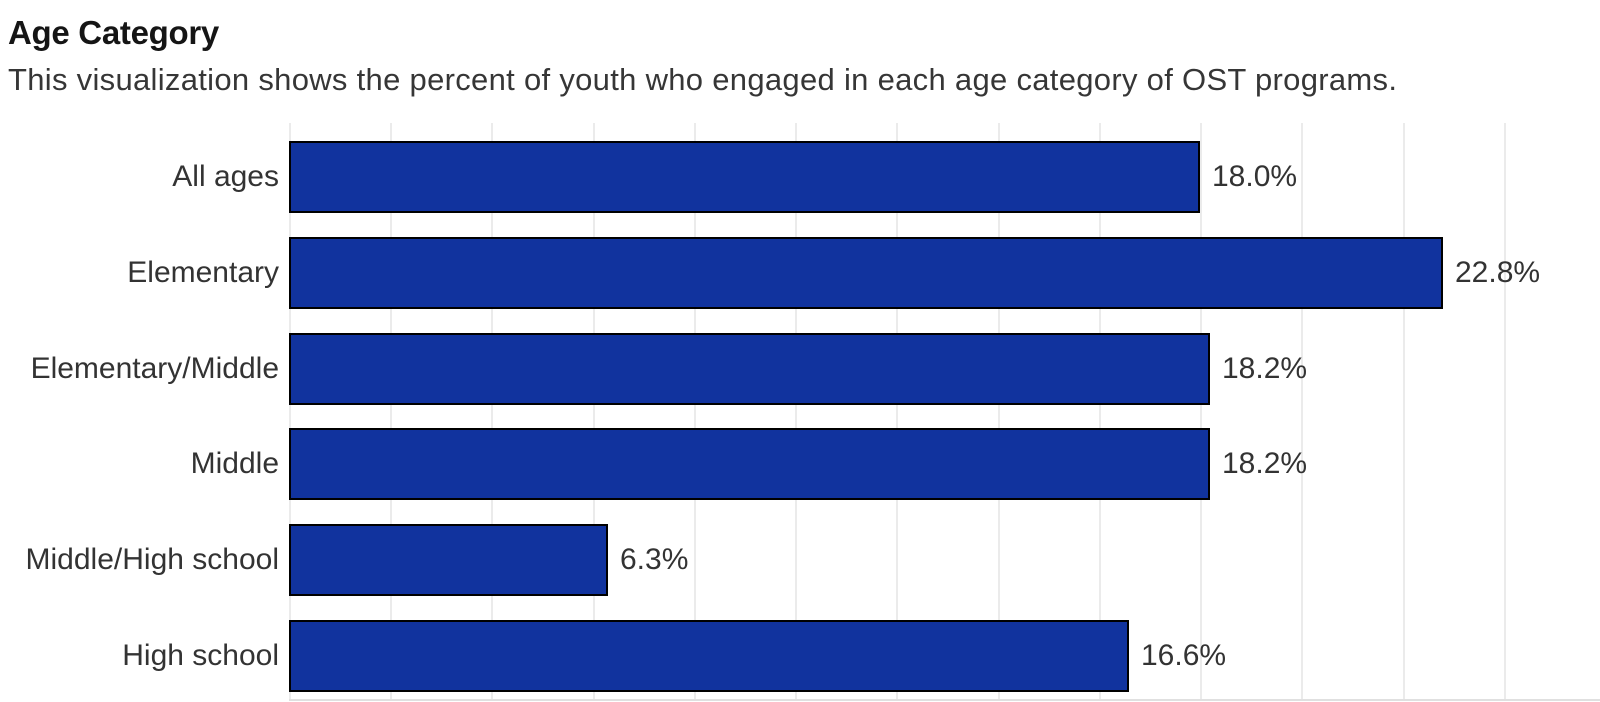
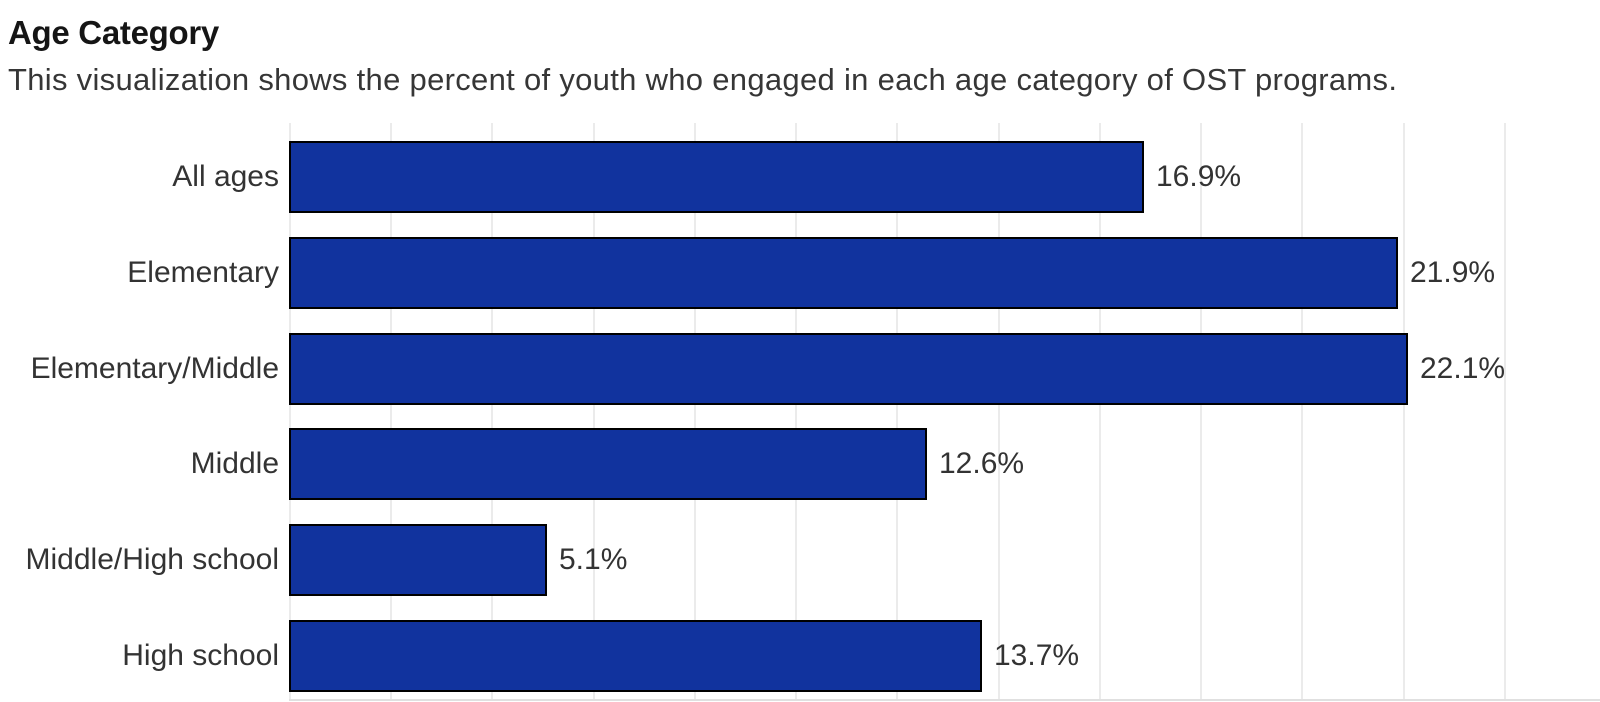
All ages: 18.0% -> 16.9%
Elementary: 22.8% -> 21.9%
Elementary/Middle: 18.2% -> 22.1%
Middle: 18.2% -> 12.6%
Middle/High school: 6.3% -> 5.1%
High school: 16.6% -> 13.7%
